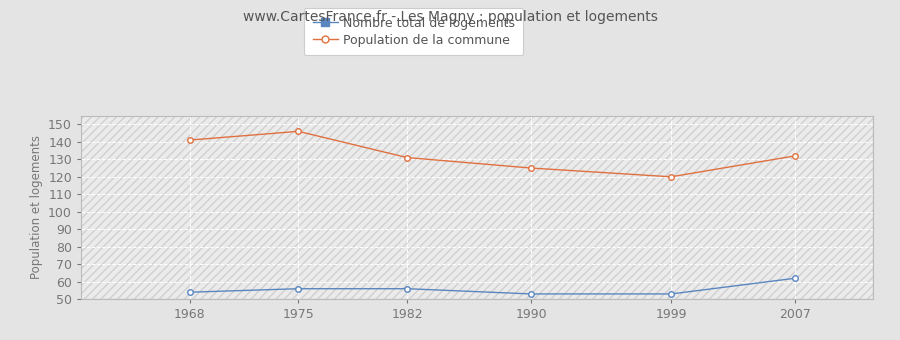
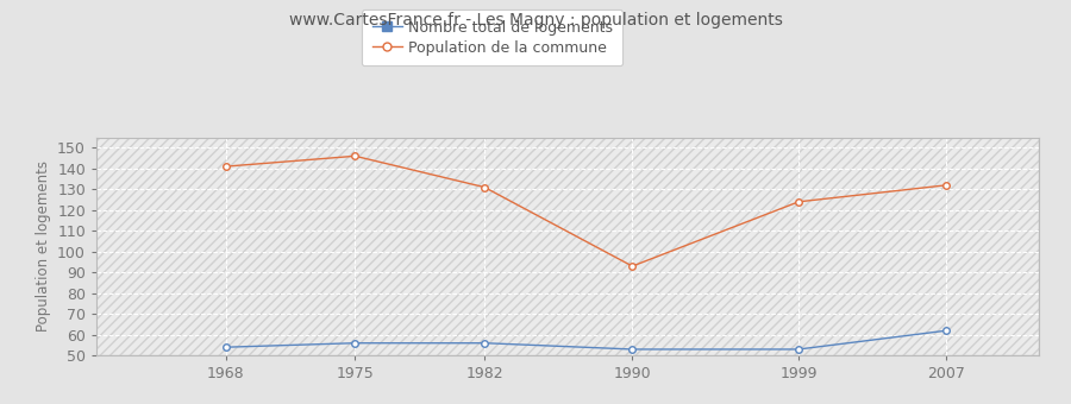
Population de la commune/1990: 125 -> 93
Population de la commune/1999: 120 -> 124
